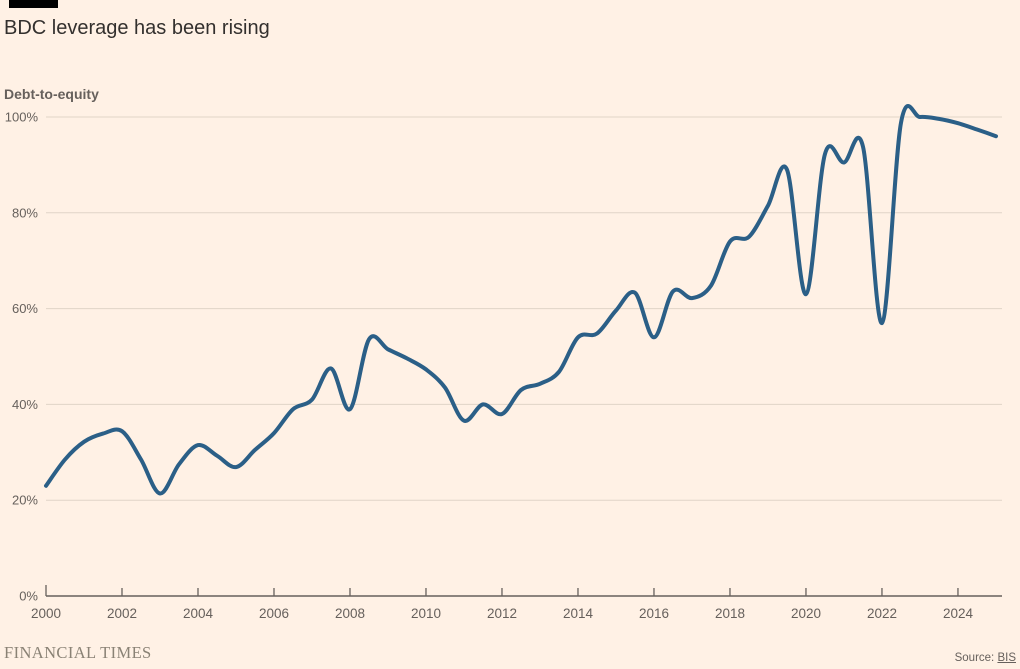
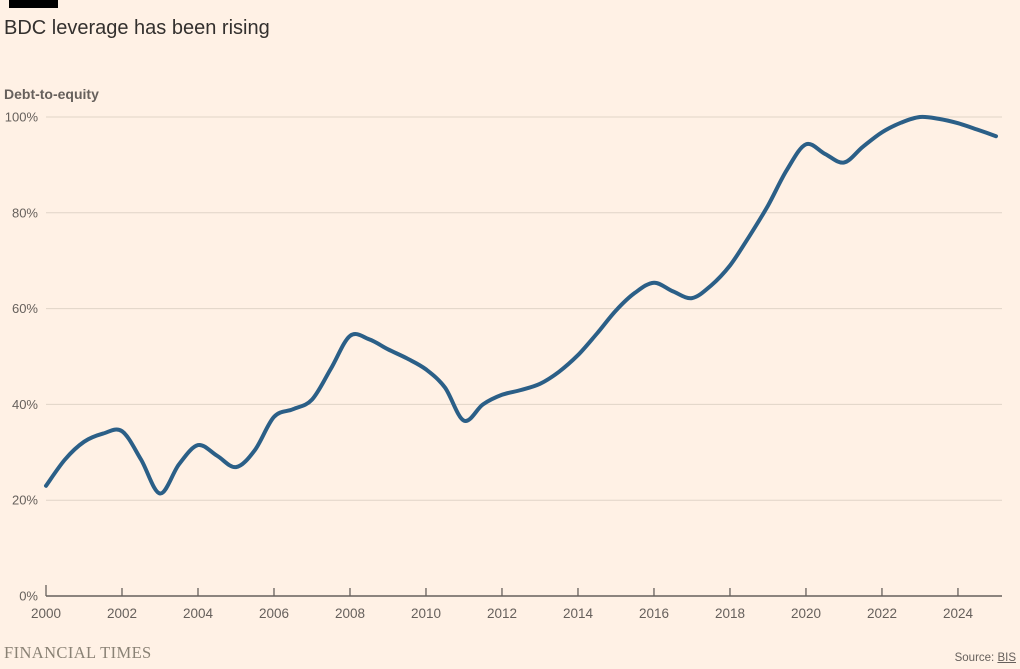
2006: 34% -> 37%
2008: 39% -> 54%
2012: 38% -> 42%
2014: 54% -> 50%
2016: 54% -> 65%
2018: 74% -> 69%
2020: 63% -> 94%
2022: 57% -> 97%
